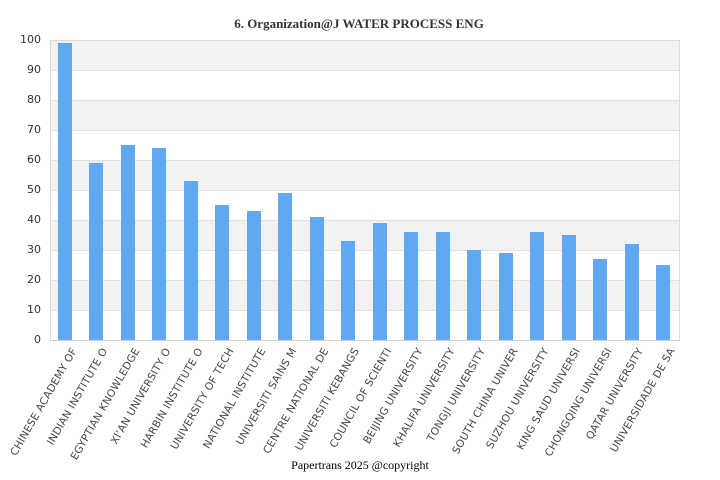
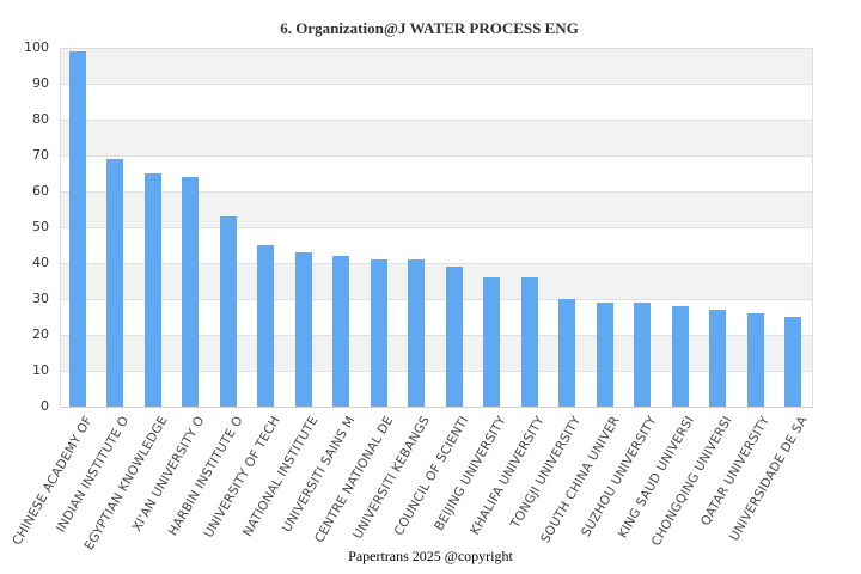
INDIAN INSTITUTE O: 59 -> 69
UNIVERSITI SAINS M: 49 -> 42
UNIVERSITI KEBANGS: 33 -> 41
SUZHOU UNIVERSITY: 36 -> 29
KING SAUD UNIVERSI: 35 -> 28
QATAR UNIVERSITY: 32 -> 26
